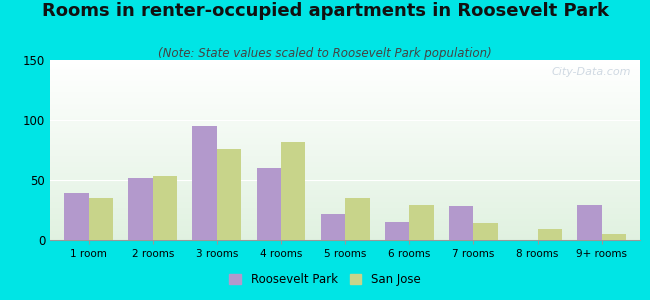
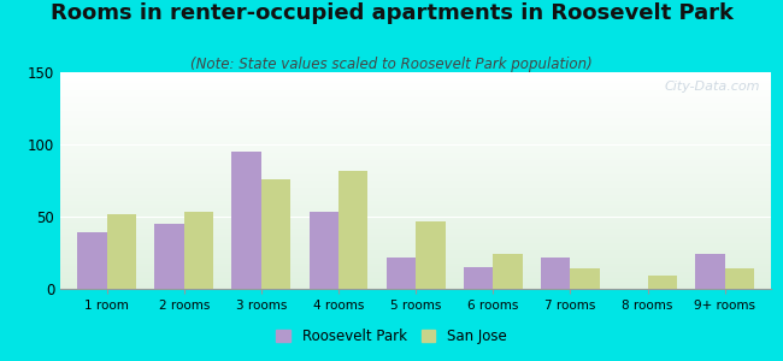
San Jose/1 room: 35 -> 52
Roosevelt Park/2 rooms: 52 -> 45
Roosevelt Park/4 rooms: 60 -> 53
San Jose/5 rooms: 35 -> 47
San Jose/6 rooms: 29 -> 24
Roosevelt Park/7 rooms: 28 -> 22
Roosevelt Park/9+ rooms: 29 -> 24
San Jose/9+ rooms: 5 -> 14
